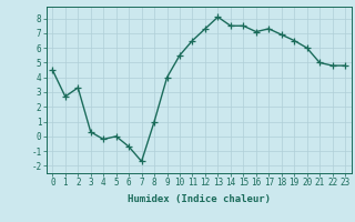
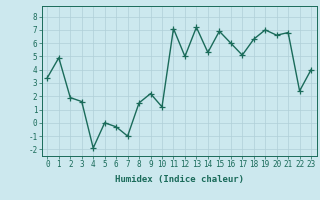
0: 4.5 -> 3.4
1: 2.7 -> 4.9
2: 3.3 -> 1.9
3: 0.3 -> 1.6
4: -0.2 -> -1.9
6: -0.7 -> -0.3
7: -1.7 -> -1.0
8: 1.0 -> 1.5
9: 4.0 -> 2.2
10: 5.5 -> 1.2
11: 6.5 -> 7.1
12: 7.3 -> 5.0
13: 8.1 -> 7.2
14: 7.5 -> 5.3
15: 7.5 -> 6.9
16: 7.1 -> 6.0
17: 7.3 -> 5.1
18: 6.9 -> 6.3
19: 6.5 -> 7.0
20: 6.0 -> 6.6
21: 5.0 -> 6.8
22: 4.8 -> 2.4
23: 4.8 -> 4.0
